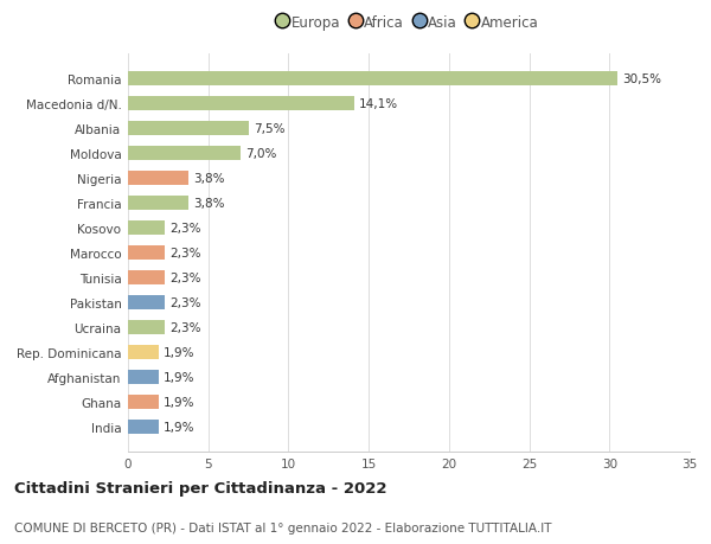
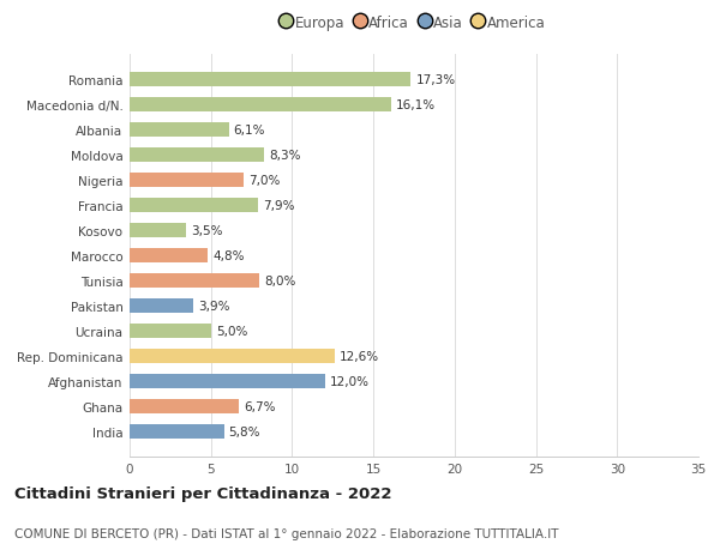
Romania: 30,5% -> 17,3%
Macedonia d/N.: 14,1% -> 16,1%
Albania: 7,5% -> 6,1%
Moldova: 7,0% -> 8,3%
Nigeria: 3,8% -> 7,0%
Francia: 3,8% -> 7,9%
Kosovo: 2,3% -> 3,5%
Marocco: 2,3% -> 4,8%
Tunisia: 2,3% -> 8,0%
Pakistan: 2,3% -> 3,9%
Ucraina: 2,3% -> 5,0%
Rep. Dominicana: 1,9% -> 12,6%
Afghanistan: 1,9% -> 12,0%
Ghana: 1,9% -> 6,7%
India: 1,9% -> 5,8%
